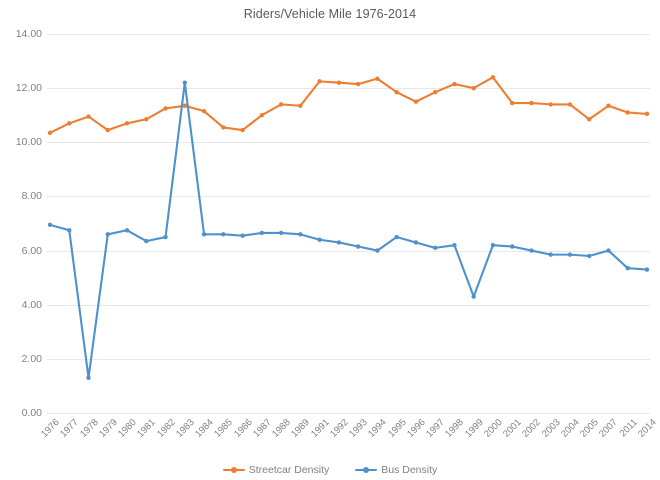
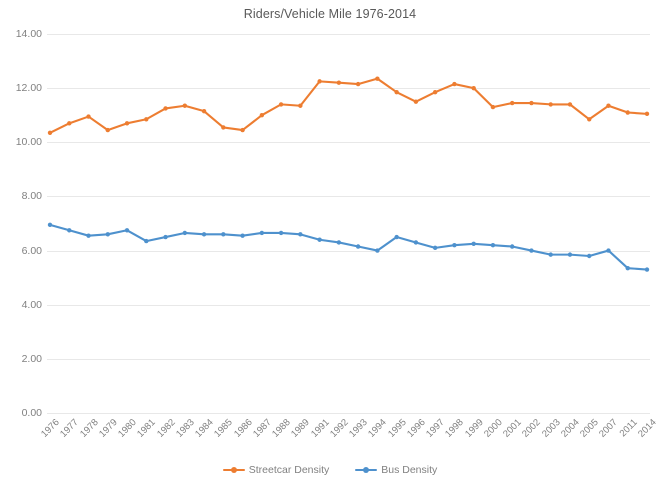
Bus Density/1978: 1.3 -> 6.5
Bus Density/1983: 12.2 -> 6.7
Bus Density/1999: 4.3 -> 6.2
Streetcar Density/2000: 12.4 -> 11.3
